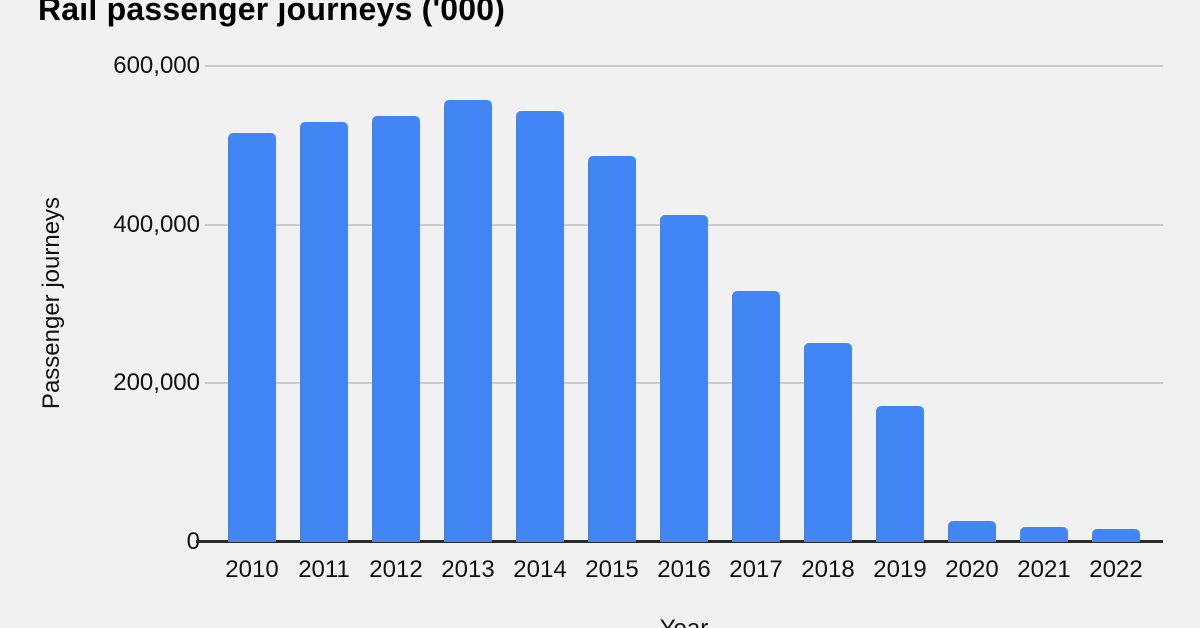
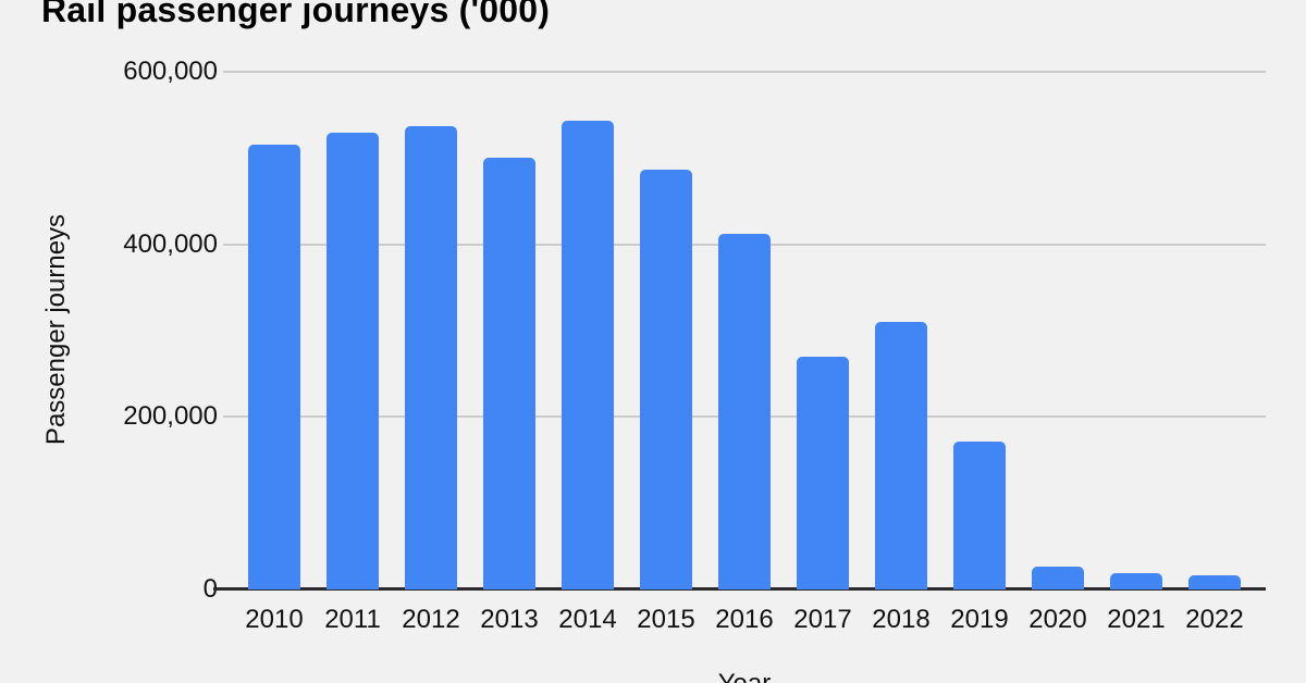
2013: 560000 -> 500000
2017: 320000 -> 270000
2018: 250000 -> 310000
